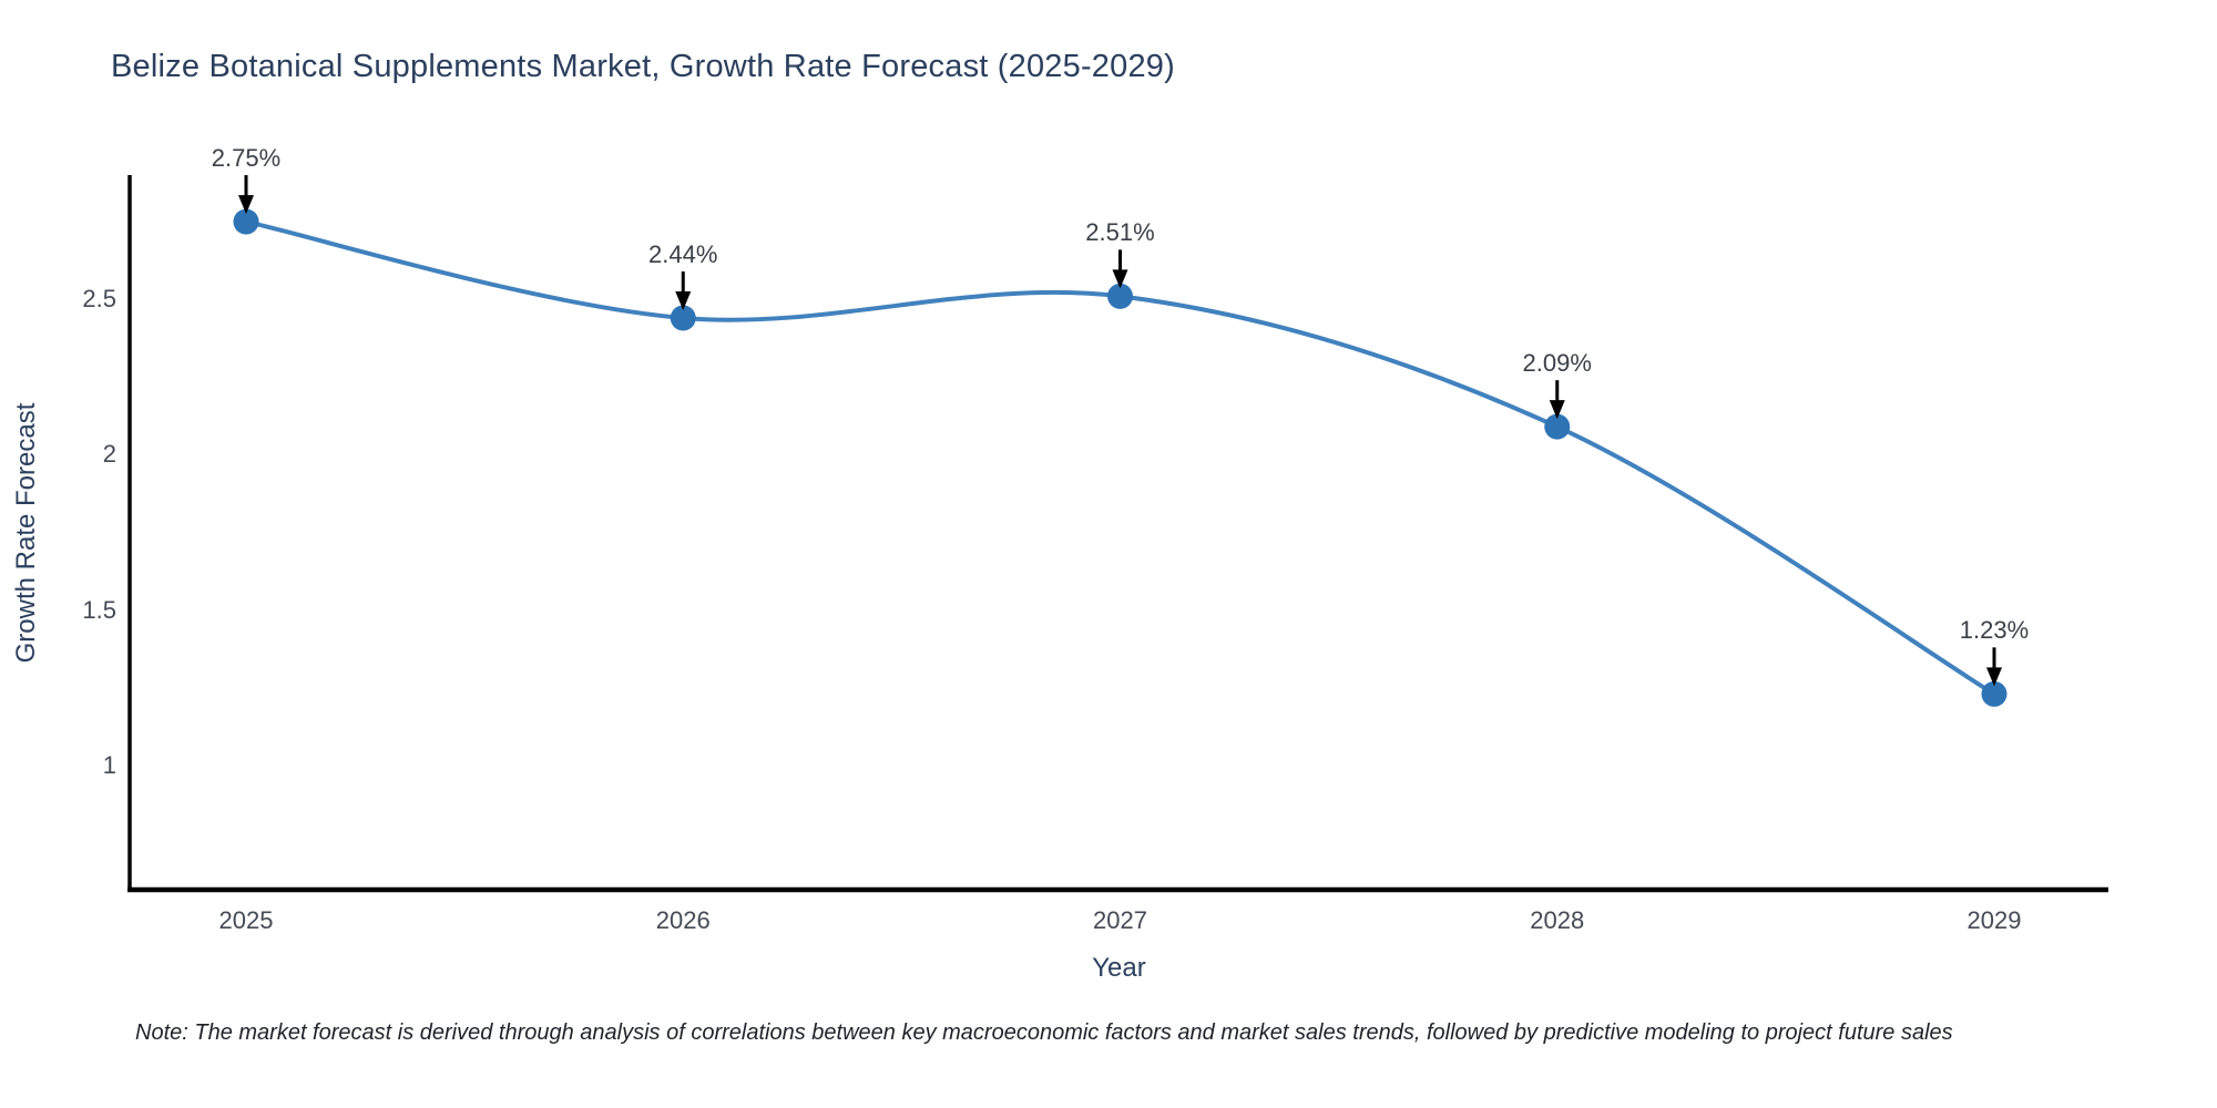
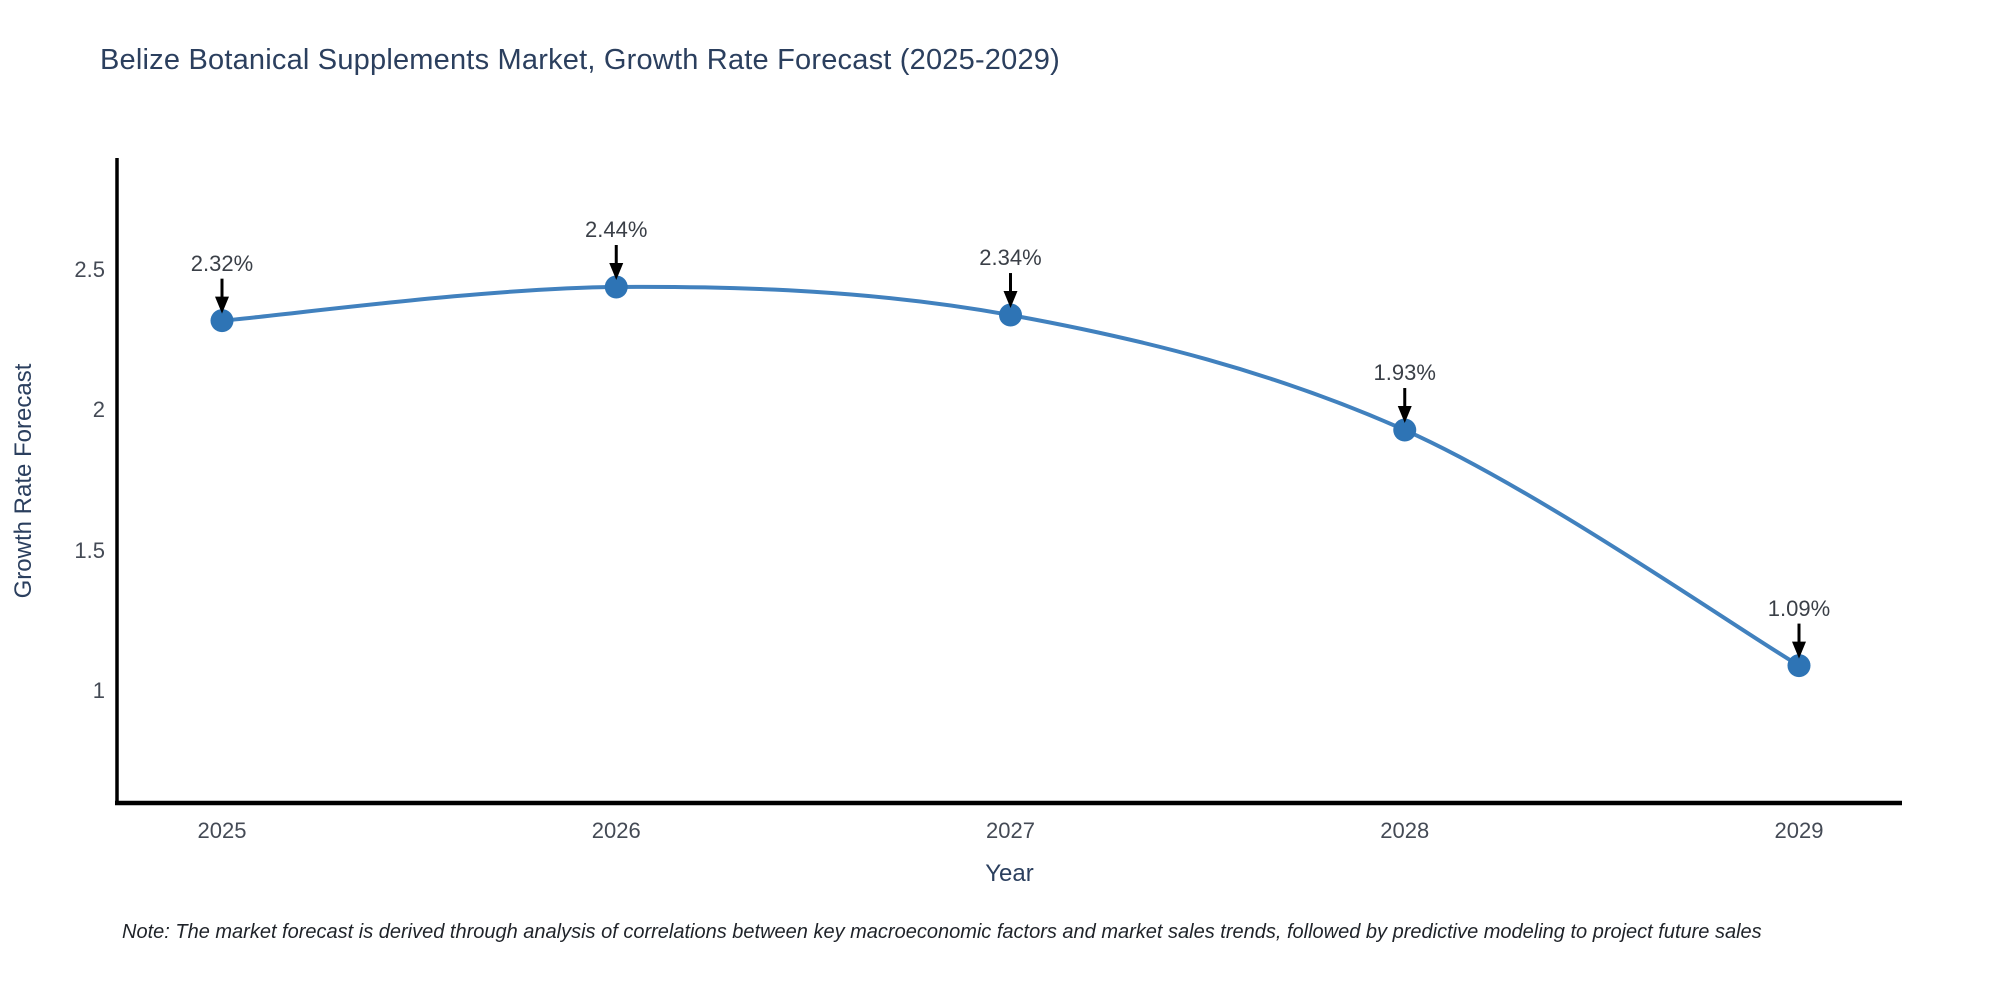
2025: 2.75% -> 2.32%
2027: 2.51% -> 2.34%
2028: 2.09% -> 1.93%
2029: 1.23% -> 1.09%
